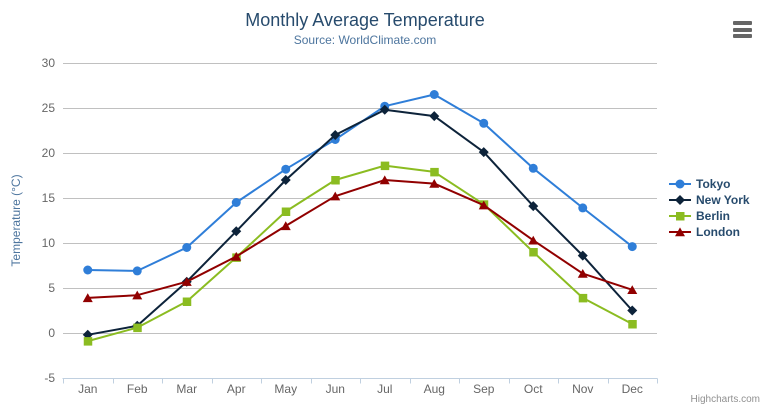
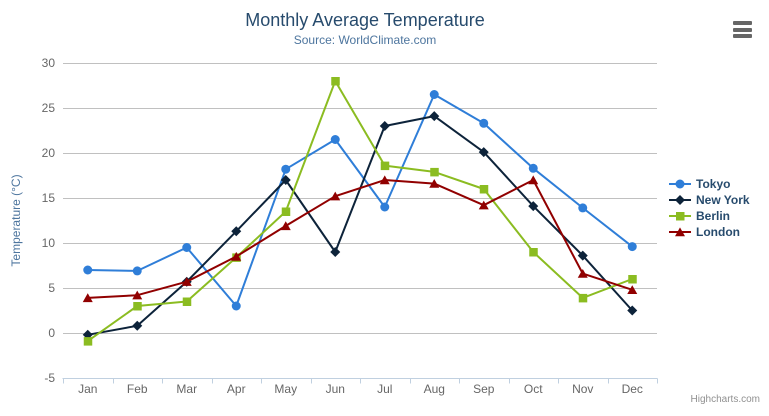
Berlin/Feb: 1 -> 3
Tokyo/Apr: 14 -> 3
New York/Jun: 22 -> 9
Berlin/Jun: 17 -> 28
Tokyo/Jul: 25 -> 14
New York/Jul: 25 -> 23
Berlin/Sep: 14 -> 16
London/Oct: 10 -> 17
Berlin/Dec: 1 -> 6
